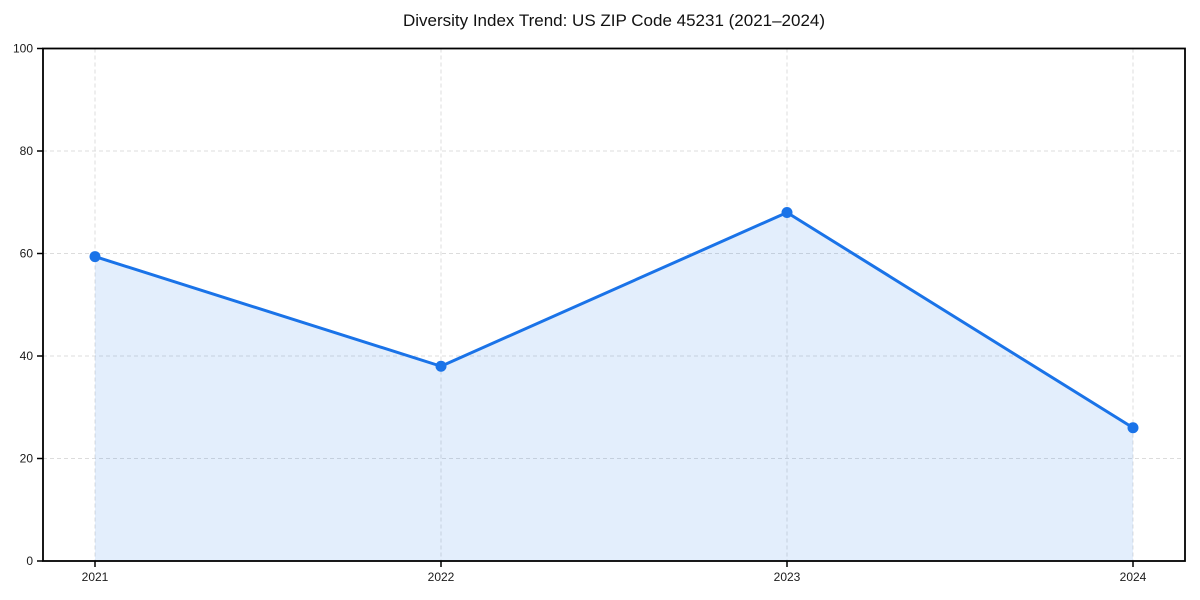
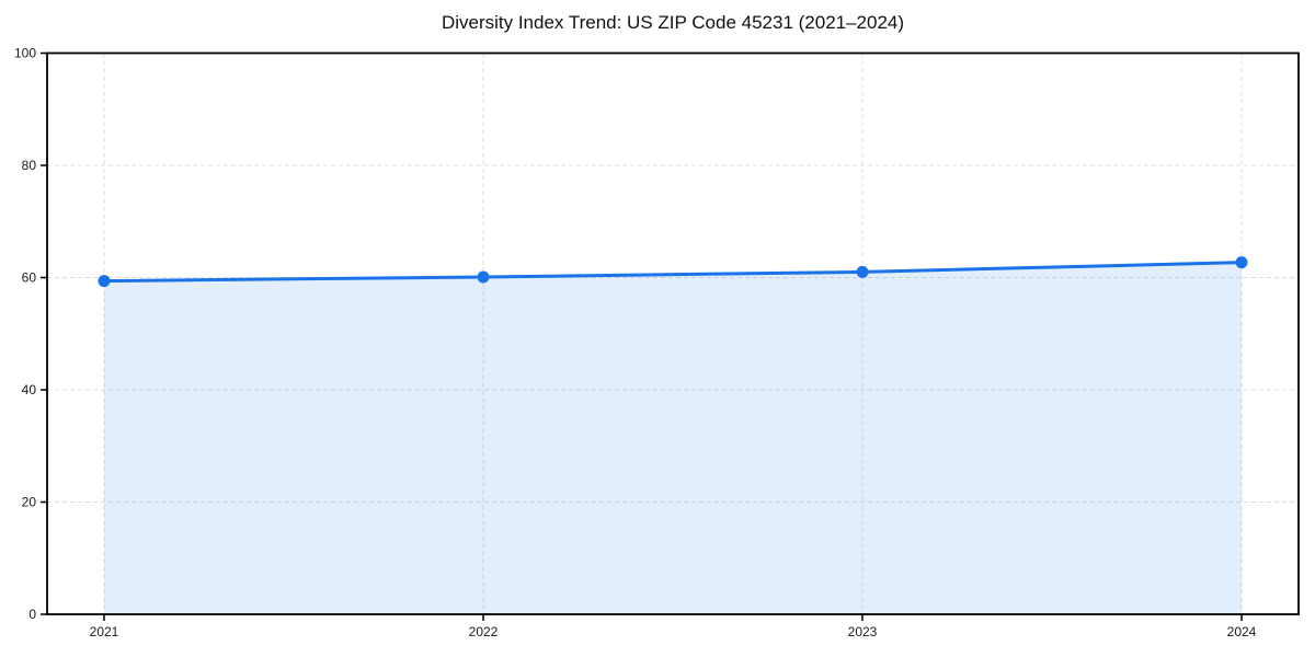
2022: 38 -> 60
2023: 68 -> 61
2024: 26 -> 63
